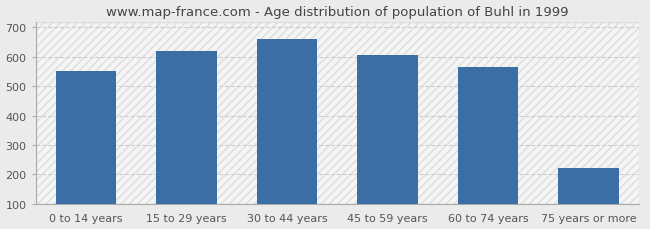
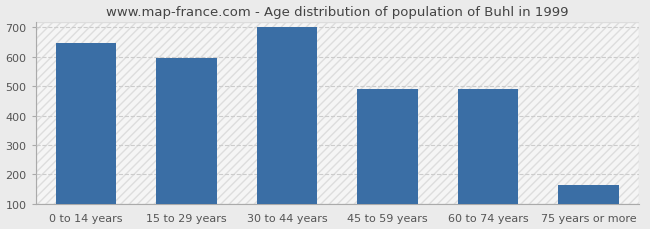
0 to 14 years: 550 -> 648
15 to 29 years: 620 -> 595
30 to 44 years: 660 -> 700
45 to 59 years: 605 -> 490
60 to 74 years: 565 -> 490
75 years or more: 220 -> 163
